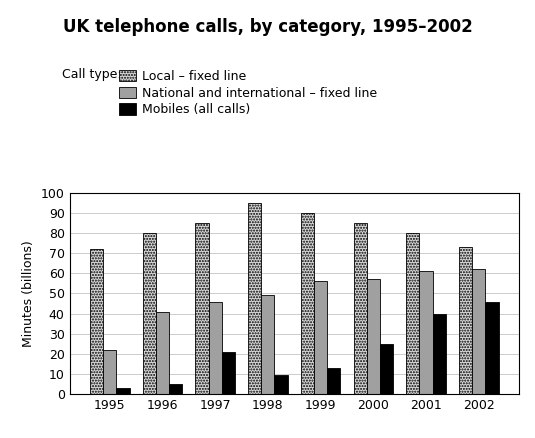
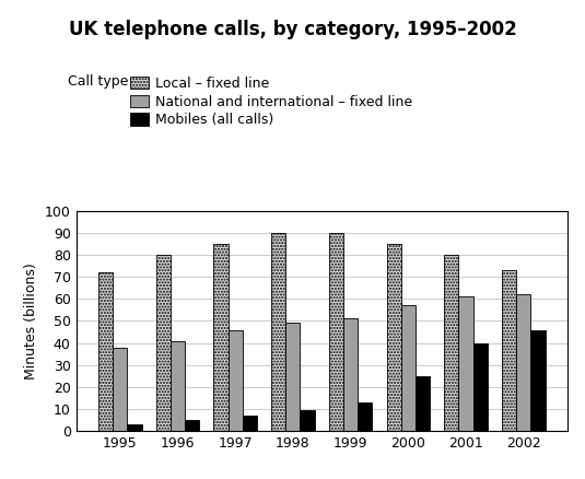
National and international – fixed line/1995: 22 -> 38
Mobiles (all calls)/1997: 21.0 -> 7.0
Local – fixed line/1998: 95 -> 90
National and international – fixed line/1999: 56 -> 51
